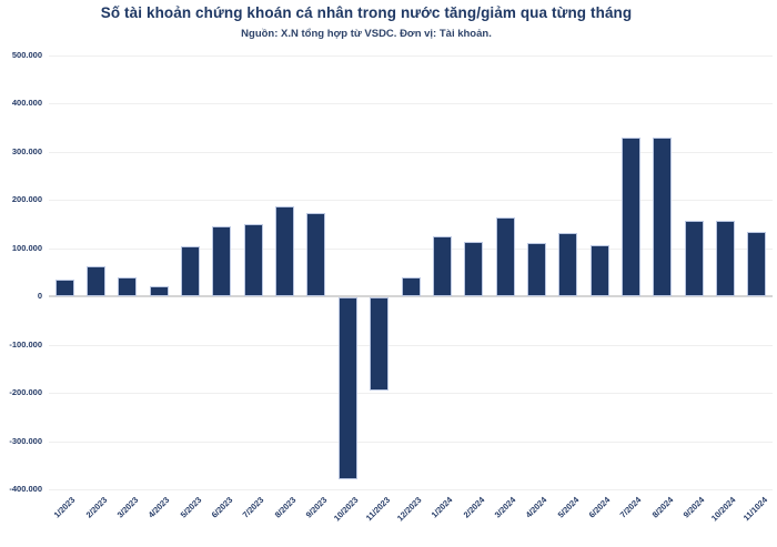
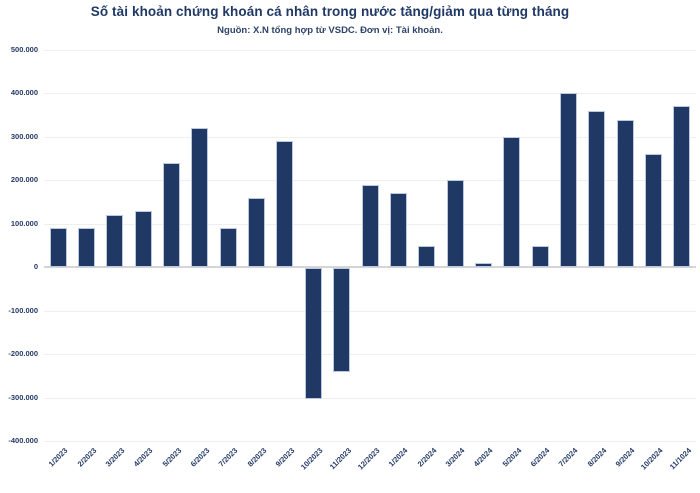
1/2023: 40000 -> 90000
2/2023: 60000 -> 90000
3/2023: 40000 -> 120000
4/2023: 20000 -> 130000
5/2023: 100000 -> 240000
6/2023: 150000 -> 320000
7/2023: 150000 -> 90000
8/2023: 190000 -> 160000
9/2023: 170000 -> 290000
10/2023: -380000 -> -300000
11/2023: -190000 -> -240000
12/2023: 40000 -> 190000
1/2024: 120000 -> 170000
2/2024: 110000 -> 50000
3/2024: 160000 -> 200000
4/2024: 110000 -> 10000
5/2024: 130000 -> 300000
6/2024: 110000 -> 50000
7/2024: 330000 -> 400000
8/2024: 330000 -> 360000
9/2024: 160000 -> 340000
10/2024: 160000 -> 260000
11/1024: 140000 -> 370000
